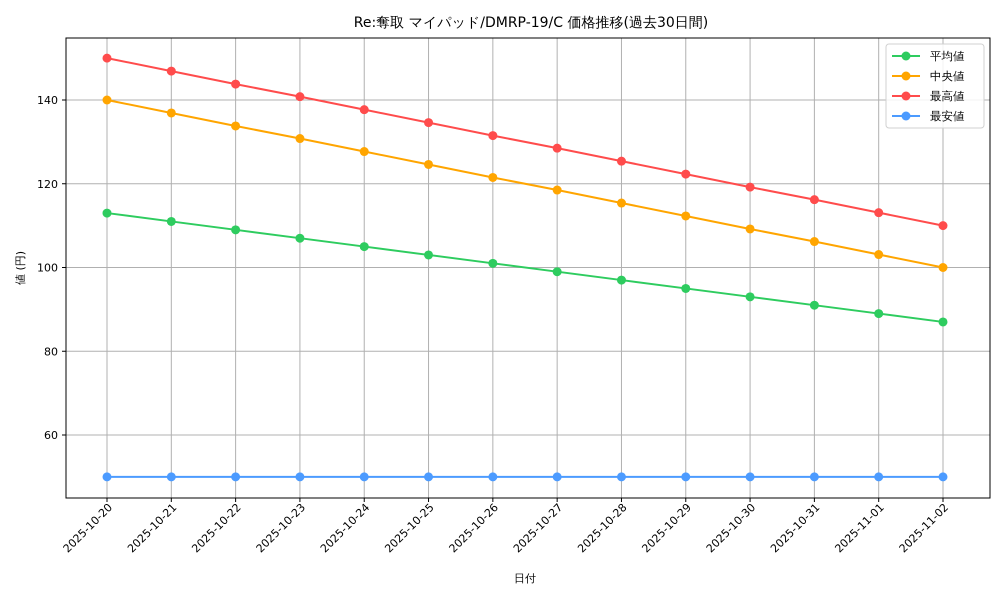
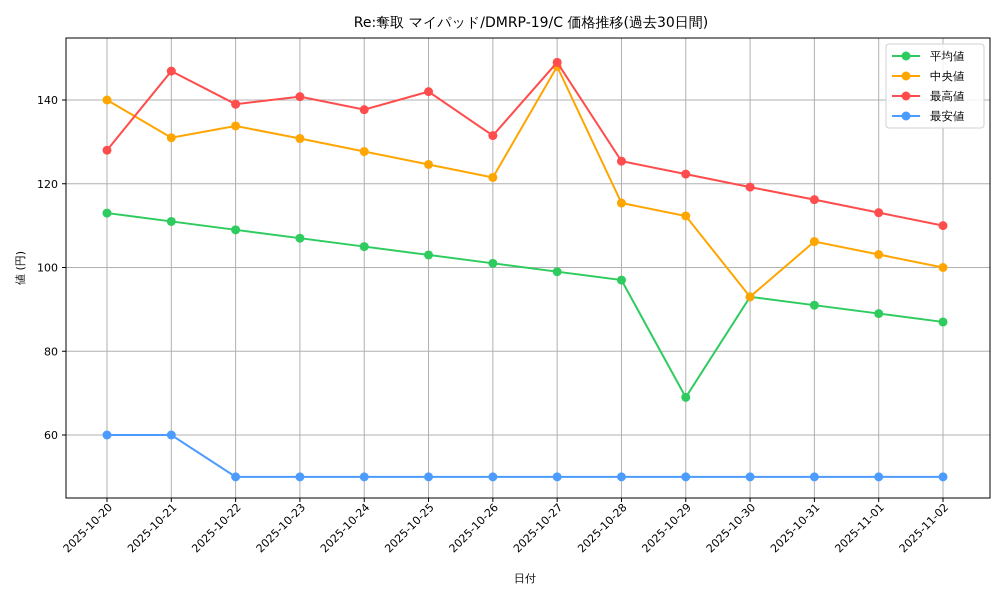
最高値/2025-10-20: 150 -> 128
最安値/2025-10-20: 50 -> 60
中央値/2025-10-21: 137 -> 131
最安値/2025-10-21: 50 -> 60
最高値/2025-10-22: 144 -> 139
最高値/2025-10-25: 135 -> 142
中央値/2025-10-27: 118 -> 148
最高値/2025-10-27: 128 -> 149
平均値/2025-10-29: 95 -> 69
中央値/2025-10-30: 109 -> 93
